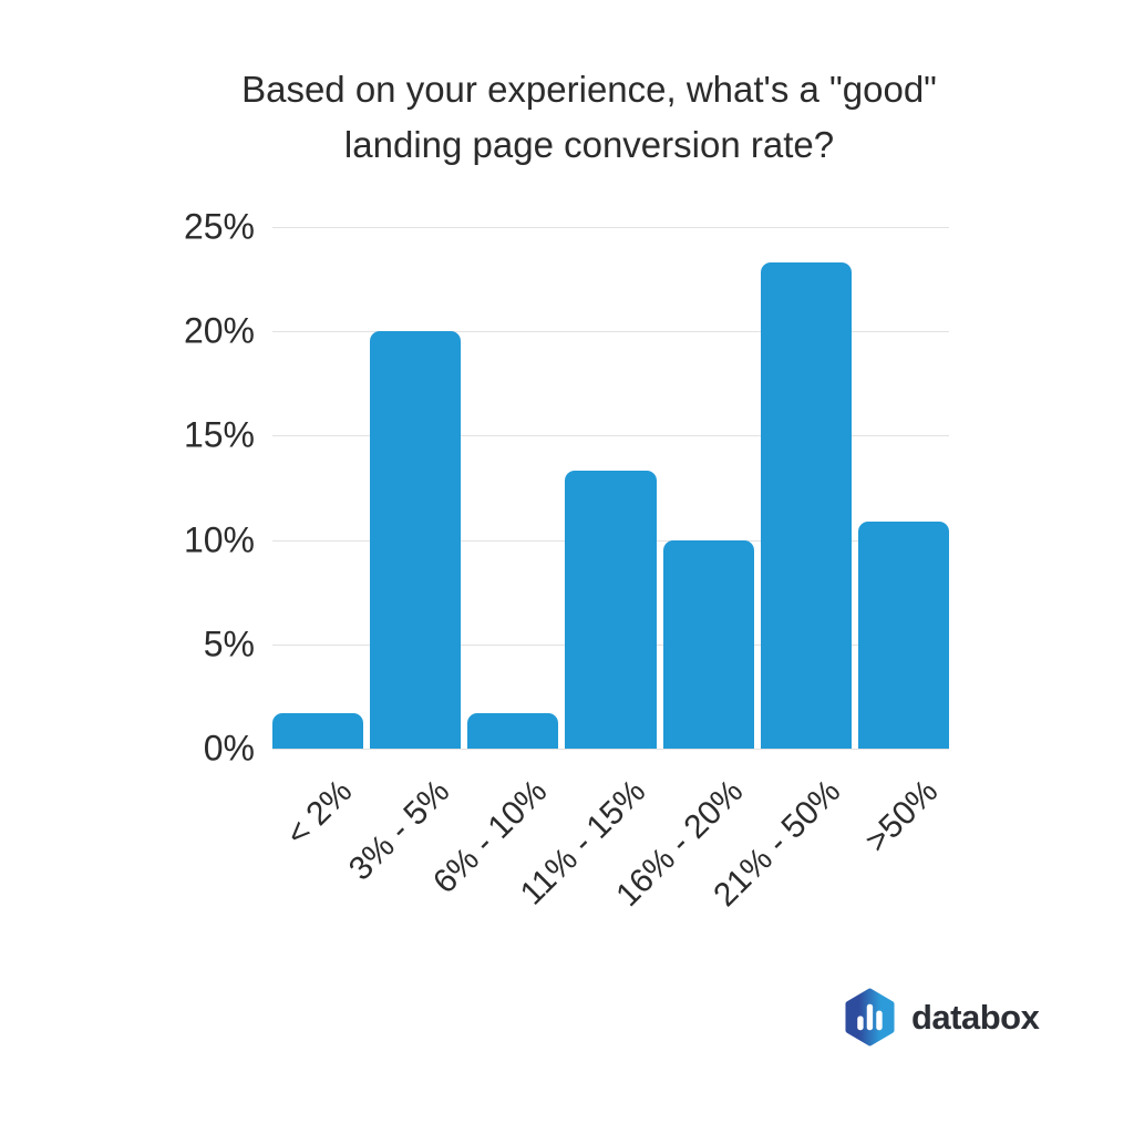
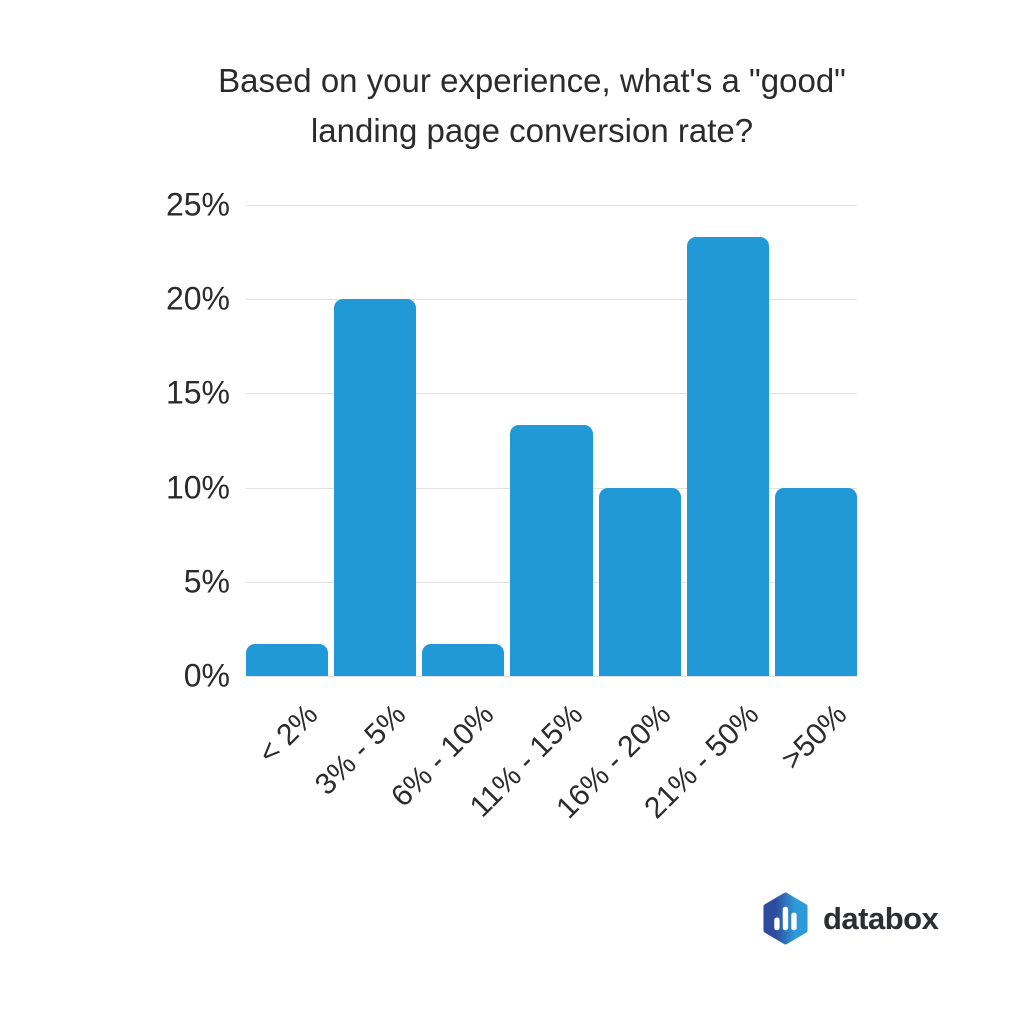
>50%: 10.9% -> 10.0%
